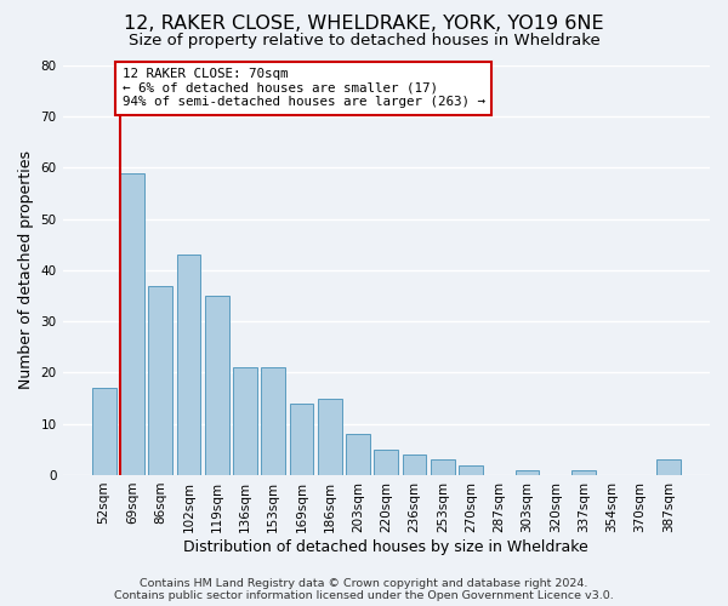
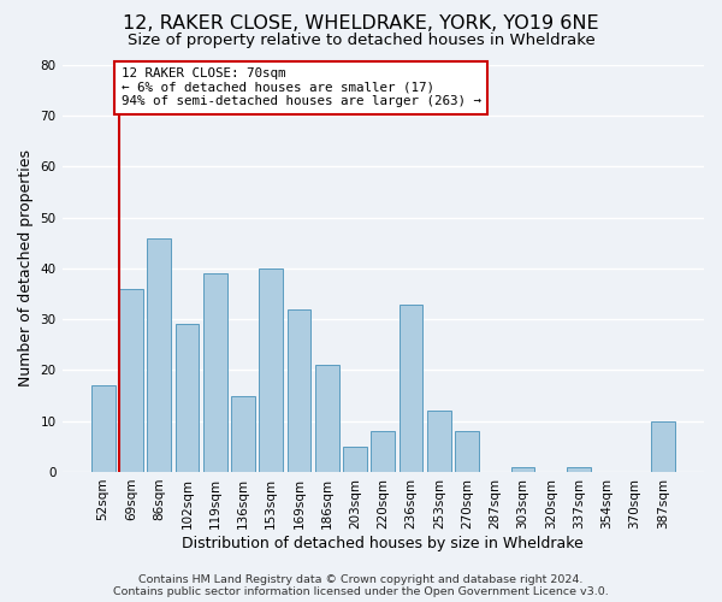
69sqm: 59 -> 36
86sqm: 37 -> 46
102sqm: 43 -> 29
119sqm: 35 -> 39
136sqm: 21 -> 15
153sqm: 21 -> 40
169sqm: 14 -> 32
186sqm: 15 -> 21
203sqm: 8 -> 5
220sqm: 5 -> 8
236sqm: 4 -> 33
253sqm: 3 -> 12
270sqm: 2 -> 8
387sqm: 3 -> 10
